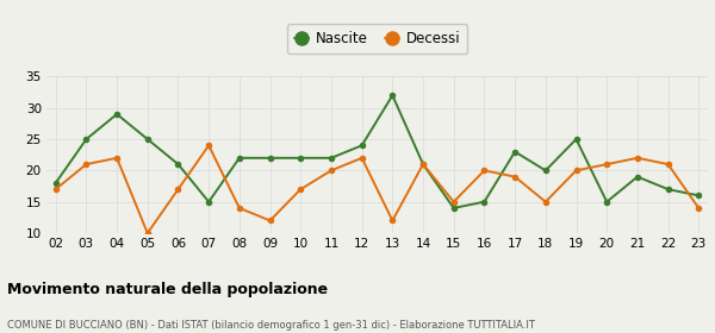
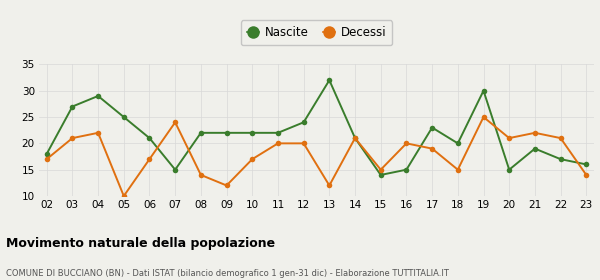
Nascite/03: 25 -> 27
Decessi/12: 22 -> 20
Nascite/19: 25 -> 30
Decessi/19: 20 -> 25
